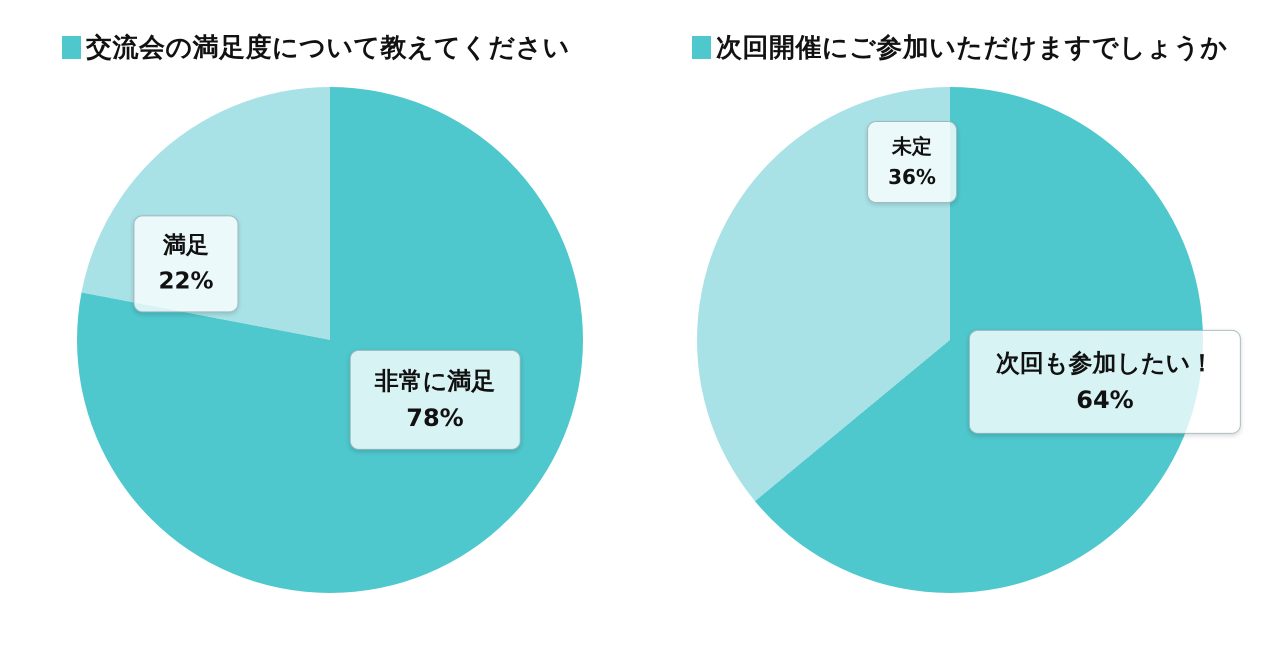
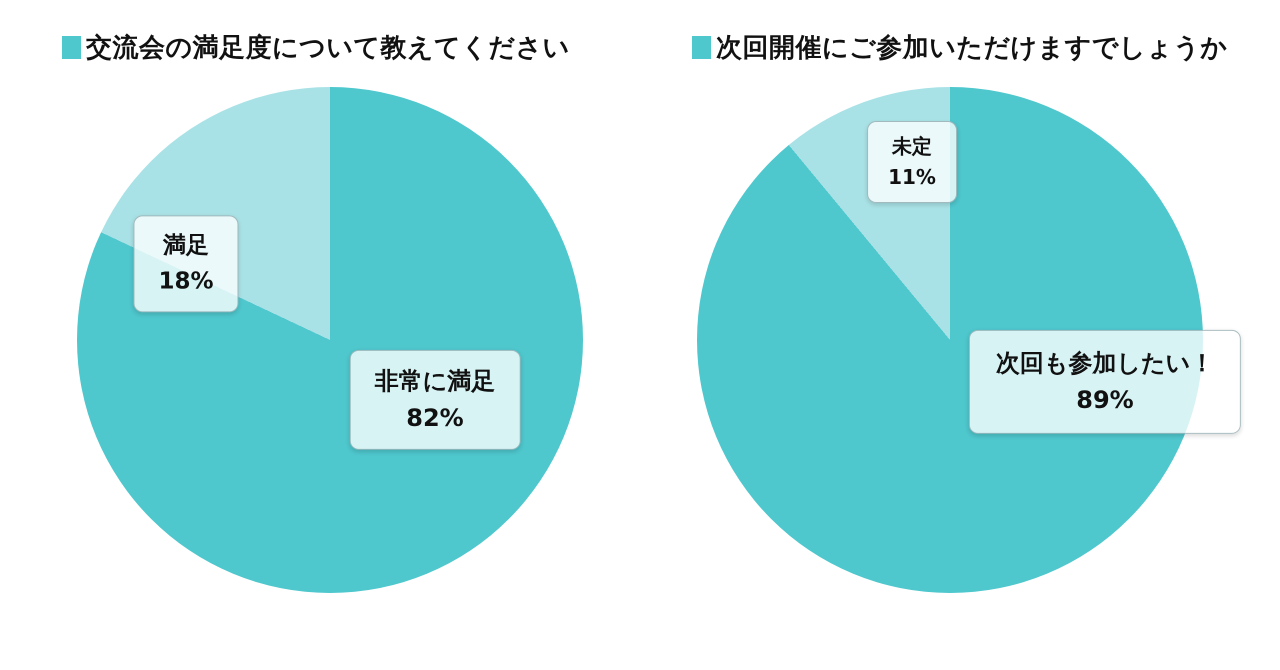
交流会の満足度について教えてください/非常に満足: 78% -> 82%
交流会の満足度について教えてください/満足: 22% -> 18%
次回開催にご参加いただけますでしょうか/次回も参加したい！: 64% -> 89%
次回開催にご参加いただけますでしょうか/未定: 36% -> 11%
